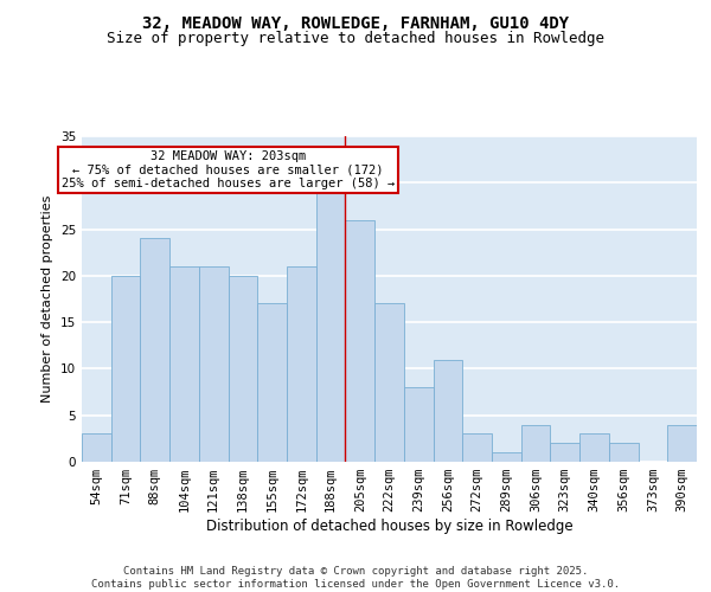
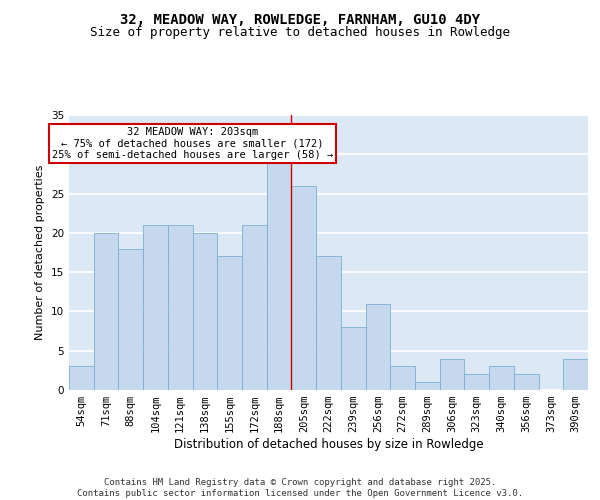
88sqm: 24 -> 18
